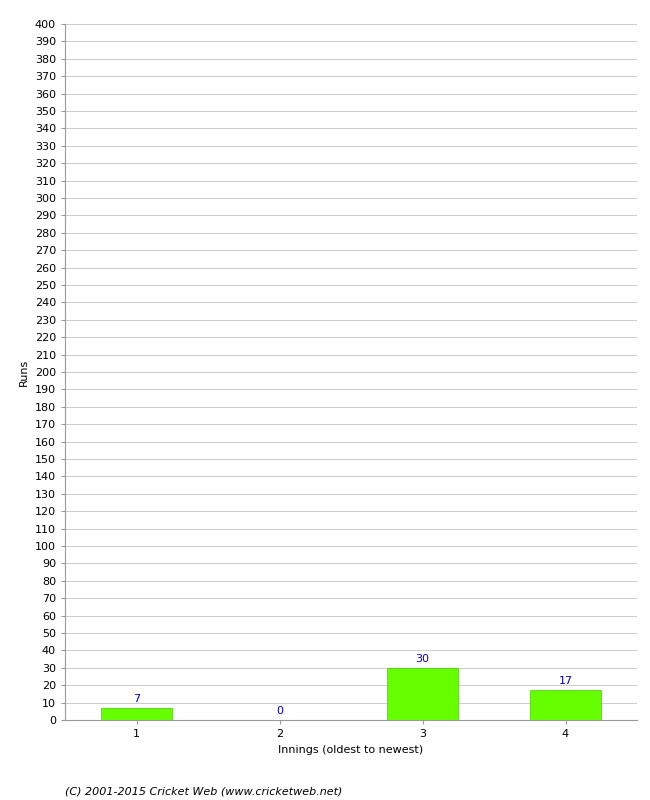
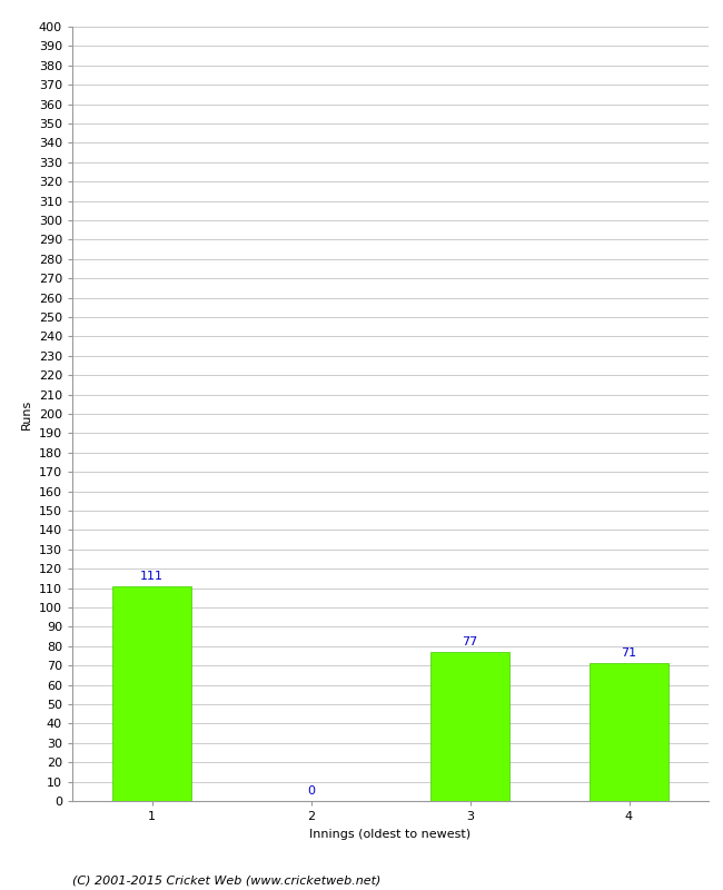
1: 7 -> 111
3: 30 -> 77
4: 17 -> 71
